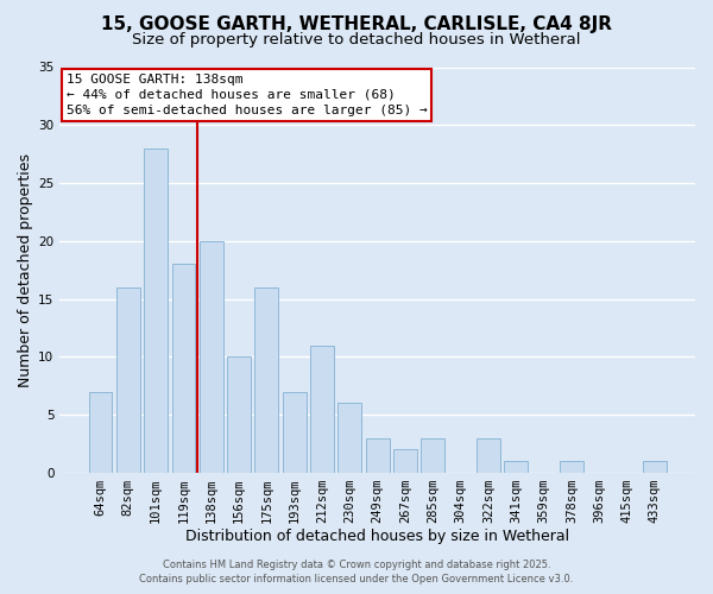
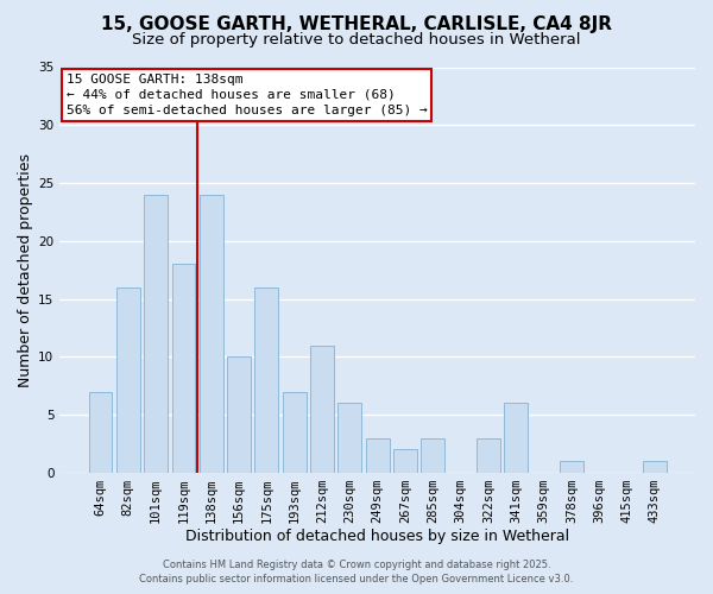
101sqm: 28 -> 24
138sqm: 20 -> 24
341sqm: 1 -> 6
